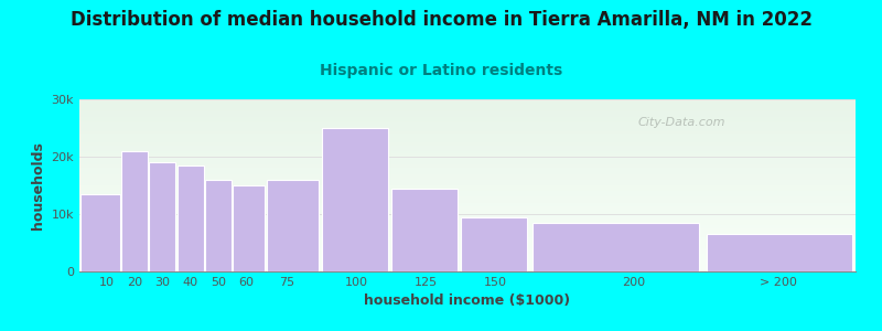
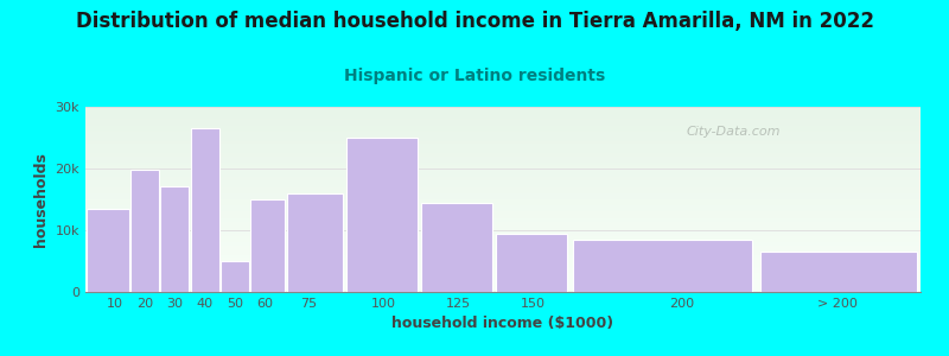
20: 21.0k -> 19.8k
30: 19.0k -> 17.2k
40: 18.5k -> 26.6k
50: 16.0k -> 5.0k
